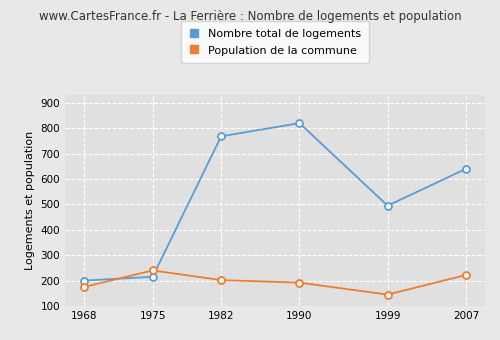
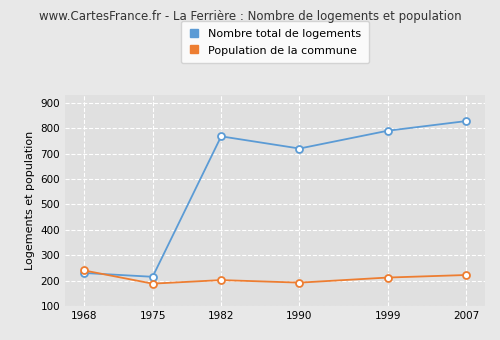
Nombre total de logements/1968: 200 -> 230
Population de la commune/1968: 175 -> 240
Population de la commune/1975: 240 -> 188
Nombre total de logements/1990: 820 -> 720
Nombre total de logements/1999: 495 -> 790
Population de la commune/1999: 145 -> 212
Nombre total de logements/2007: 640 -> 828
